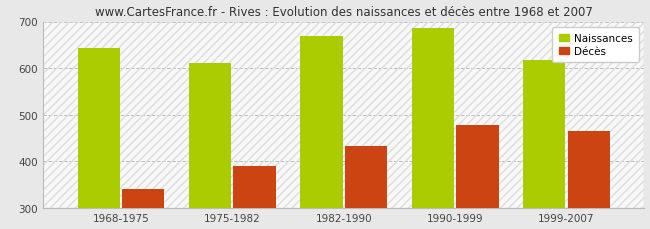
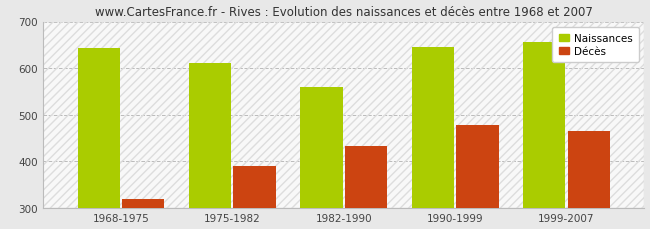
Décès/1968-1975: 340 -> 320
Naissances/1982-1990: 668 -> 560
Naissances/1990-1999: 687 -> 645
Naissances/1999-2007: 618 -> 655
